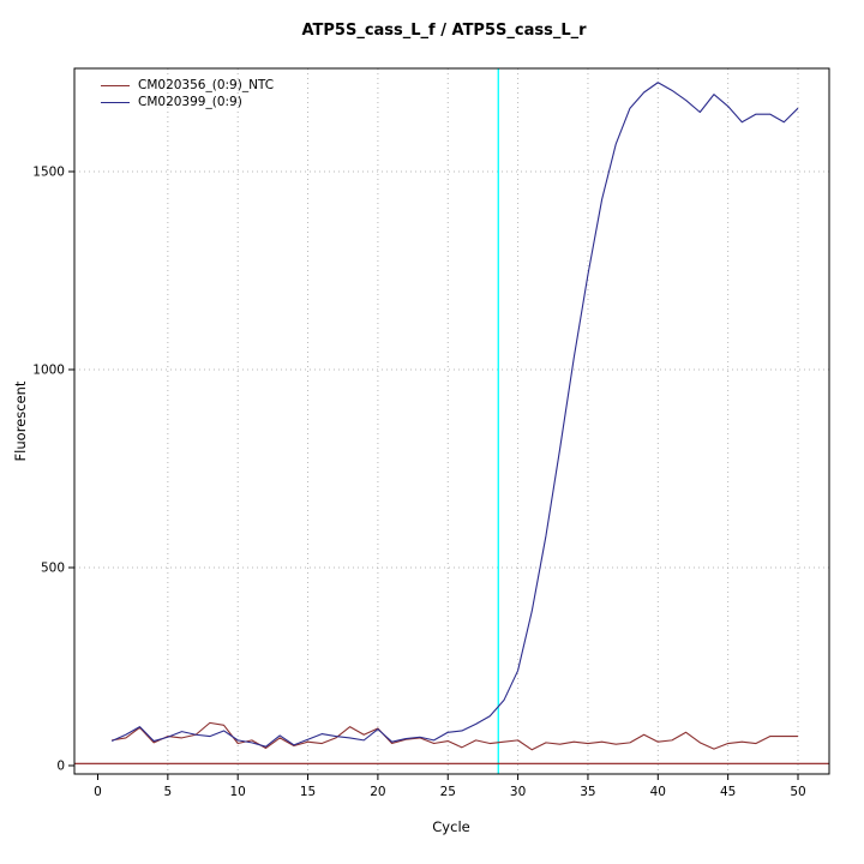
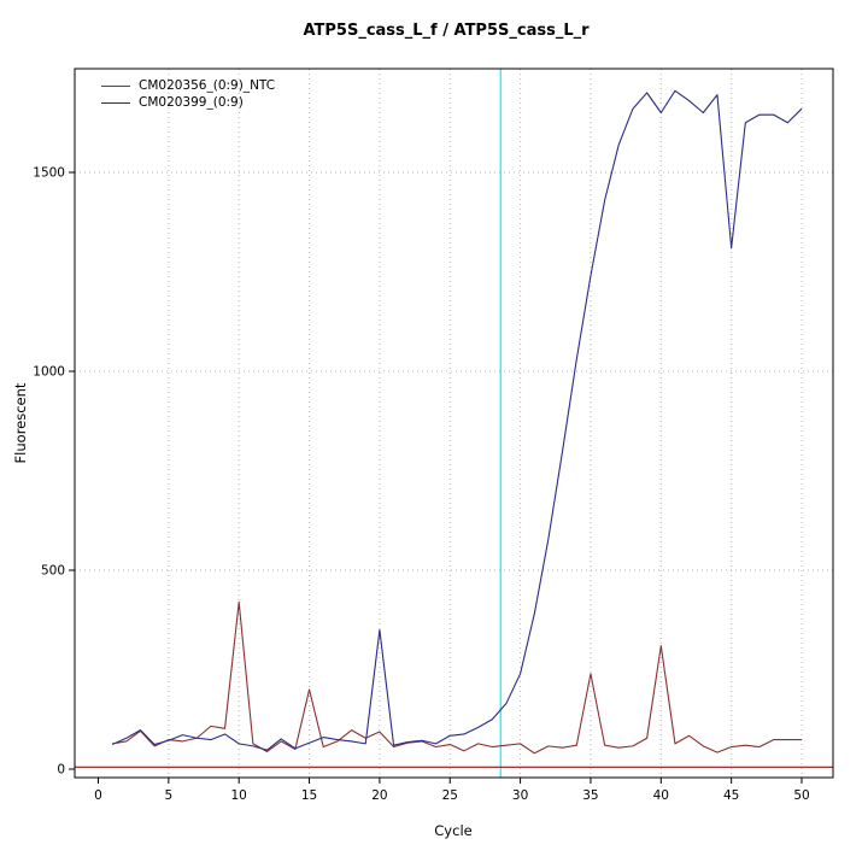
CM020356_(0:9)_NTC/10: 60 -> 420
CM020356_(0:9)_NTC/15: 60 -> 200
CM020399_(0:9)/20: 90 -> 350
CM020356_(0:9)_NTC/35: 60 -> 240
CM020356_(0:9)_NTC/40: 60 -> 310
CM020399_(0:9)/40: 1720 -> 1650
CM020399_(0:9)/45: 1660 -> 1310
